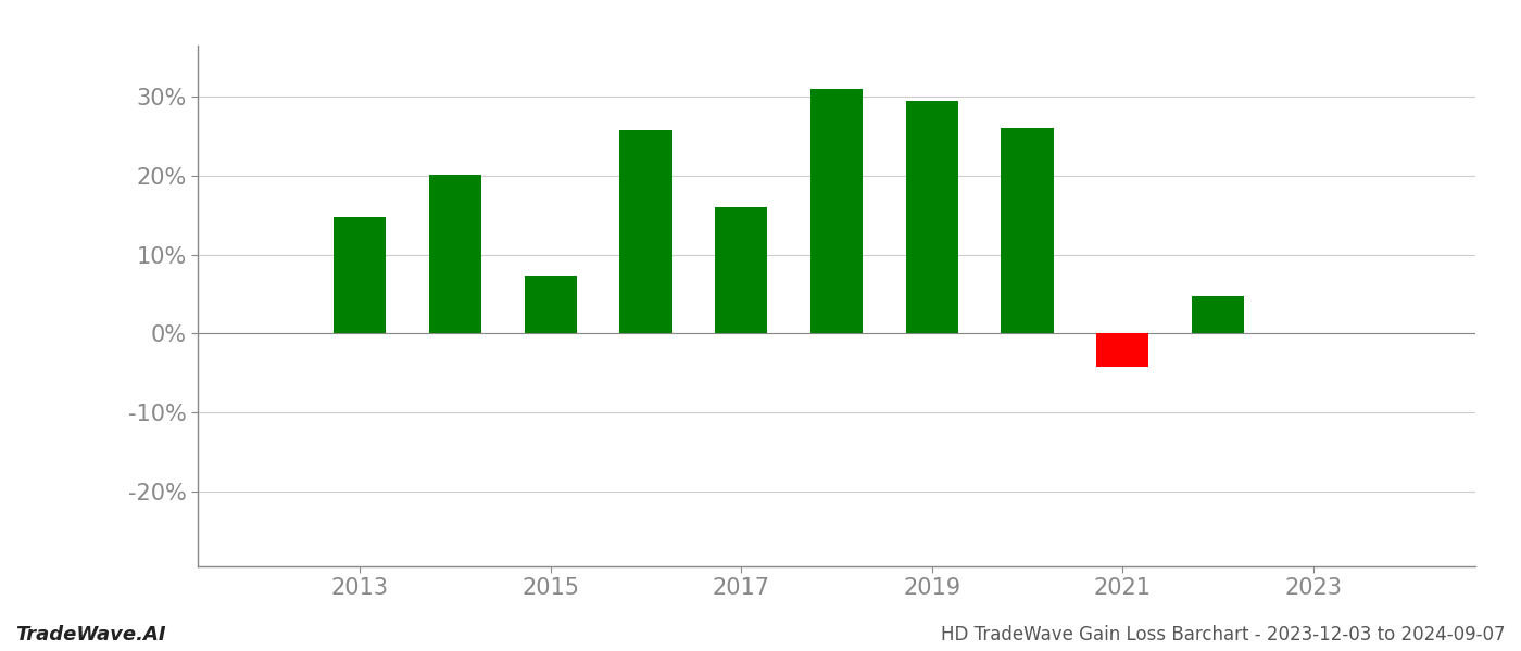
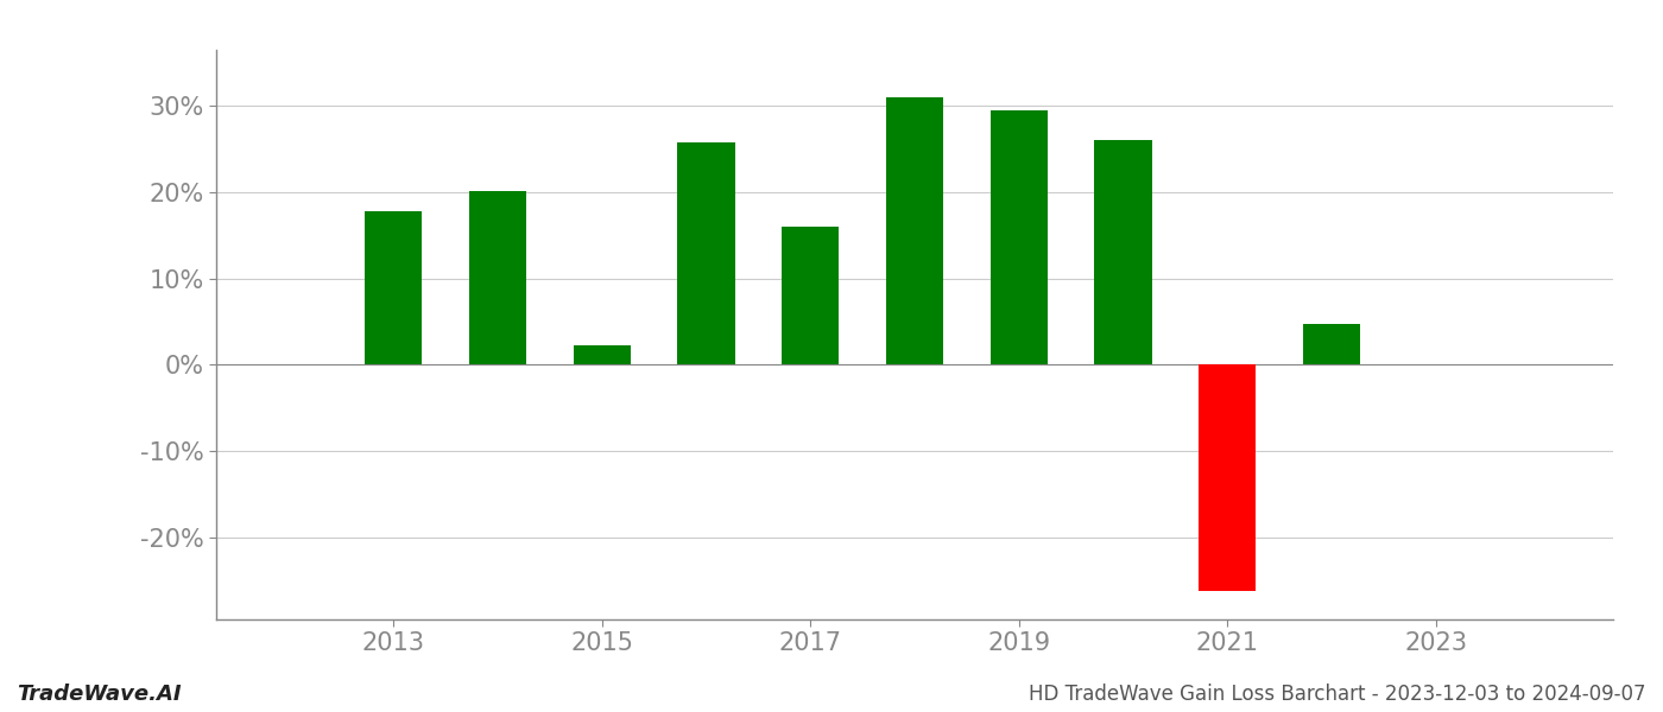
2013: 14.8% -> 17.8%
2015: 7.4% -> 2.2%
2021: -4.2% -> -26.2%
